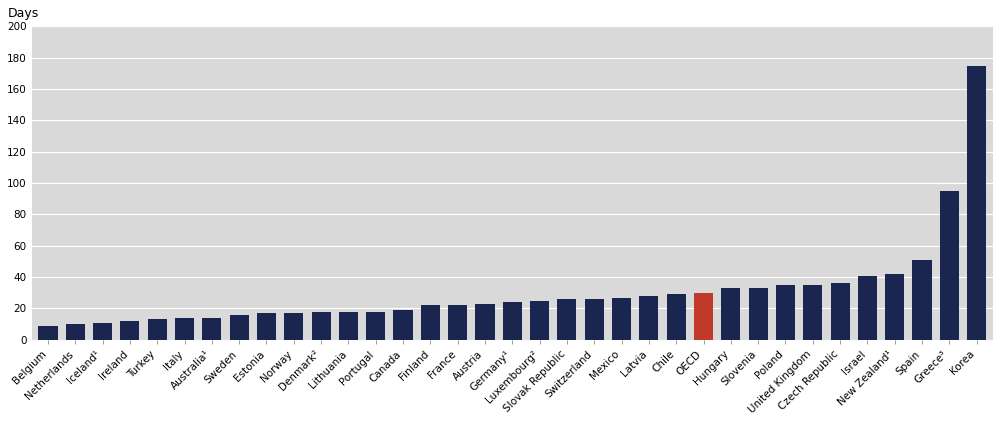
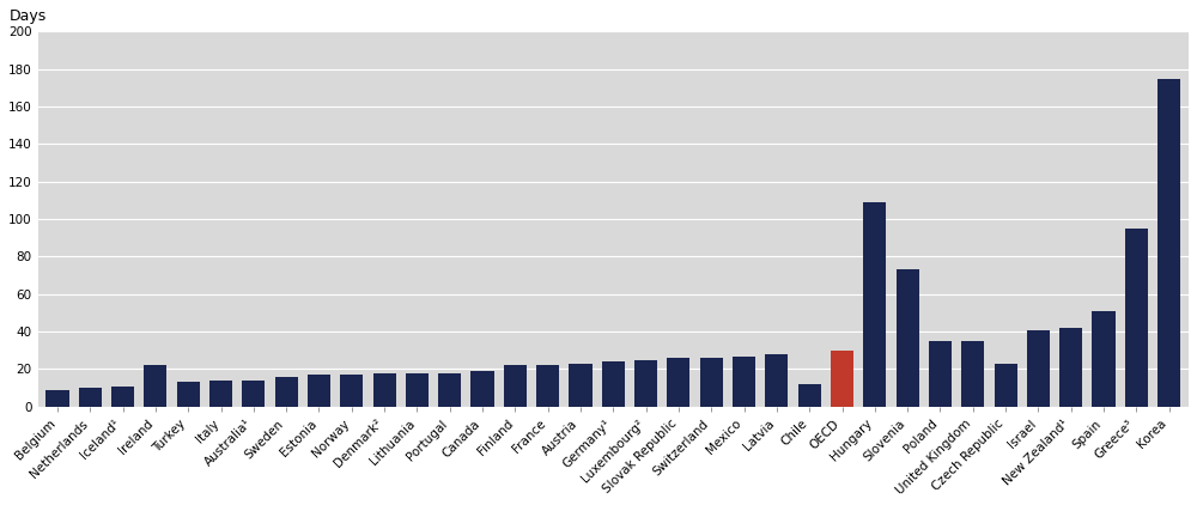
Ireland: 12 -> 22
Chile: 29 -> 12
Hungary: 33 -> 109
Slovenia: 33 -> 73
Czech Republic: 36 -> 23
